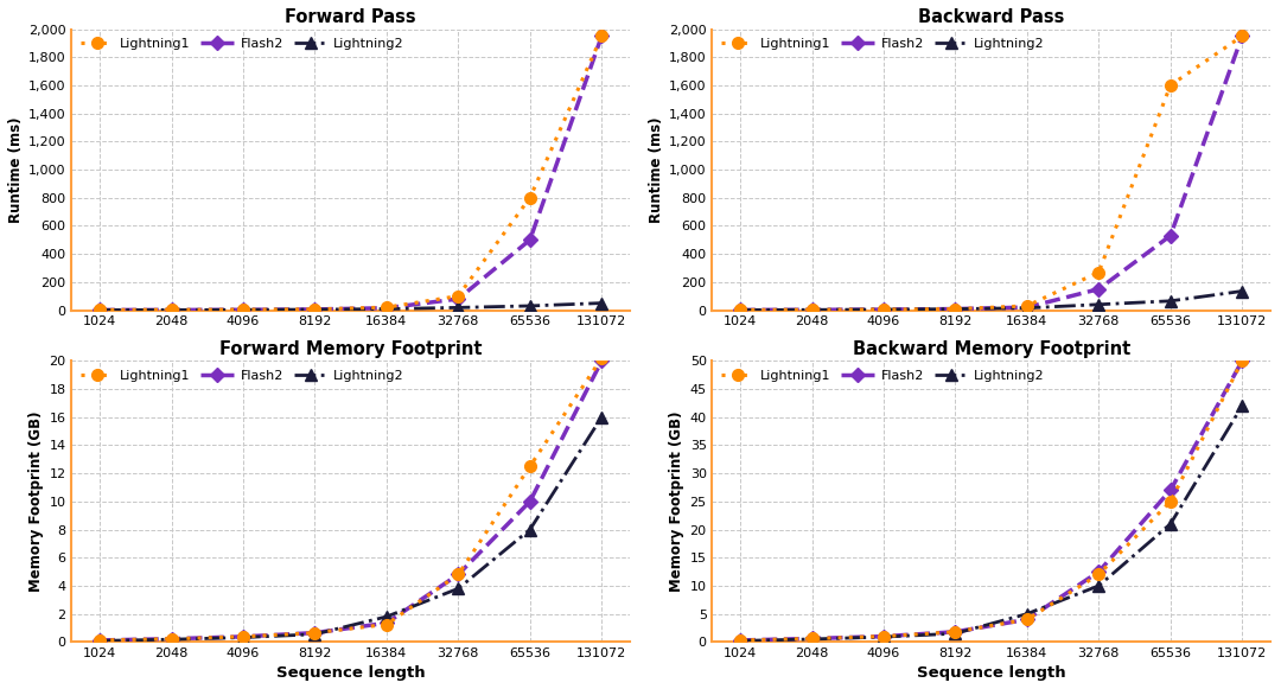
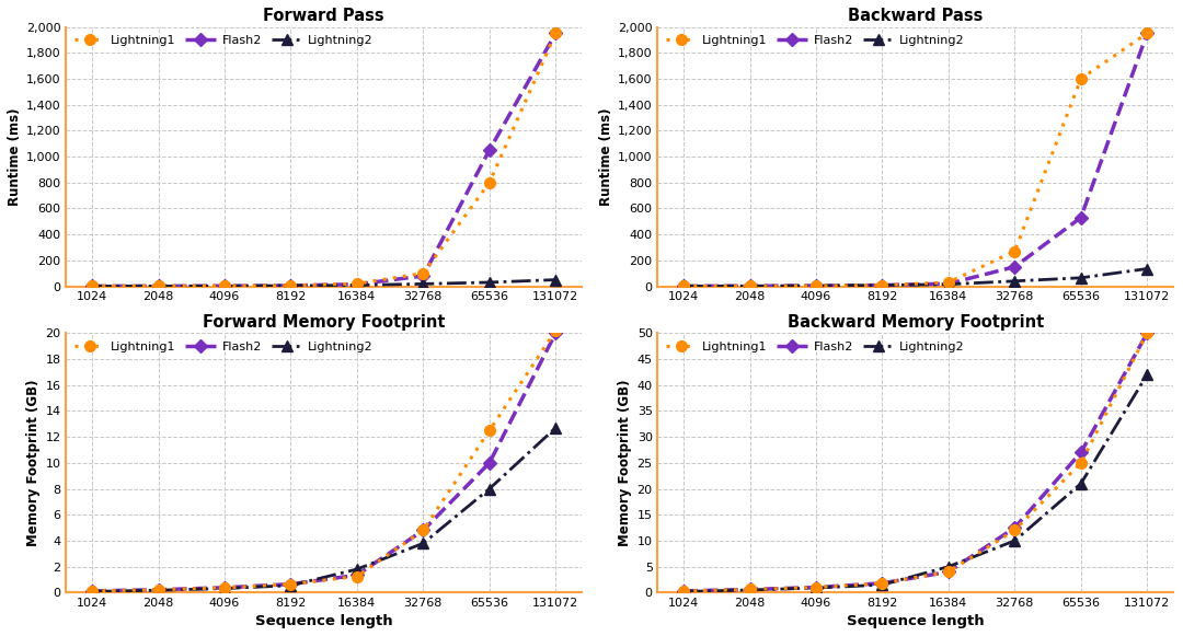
Forward Pass/Flash2/65536: 500 -> 1,050
Forward Memory Footprint/Lightning2/131072: 16.0 -> 12.7
